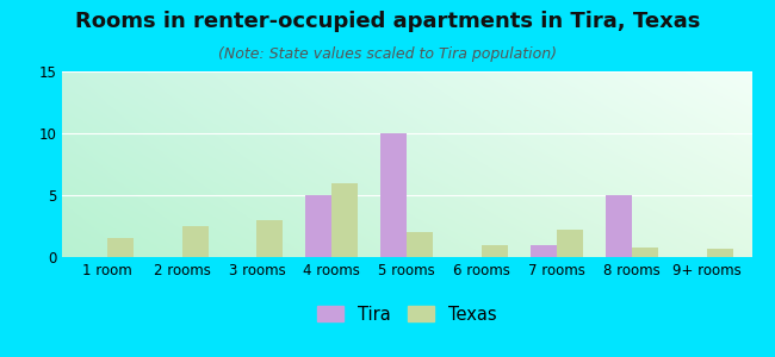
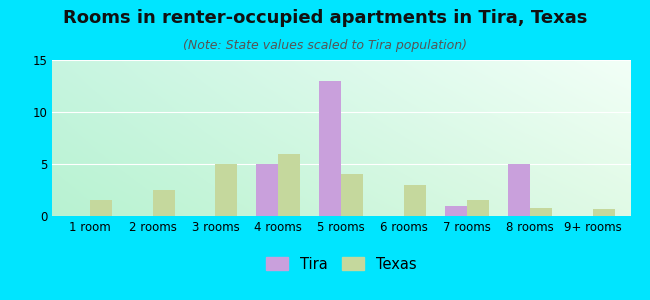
Texas/3 rooms: 3.0 -> 5.0
Tira/5 rooms: 10 -> 13
Texas/5 rooms: 2.0 -> 4.0
Texas/6 rooms: 1.0 -> 3.0
Texas/7 rooms: 2.2 -> 1.5
